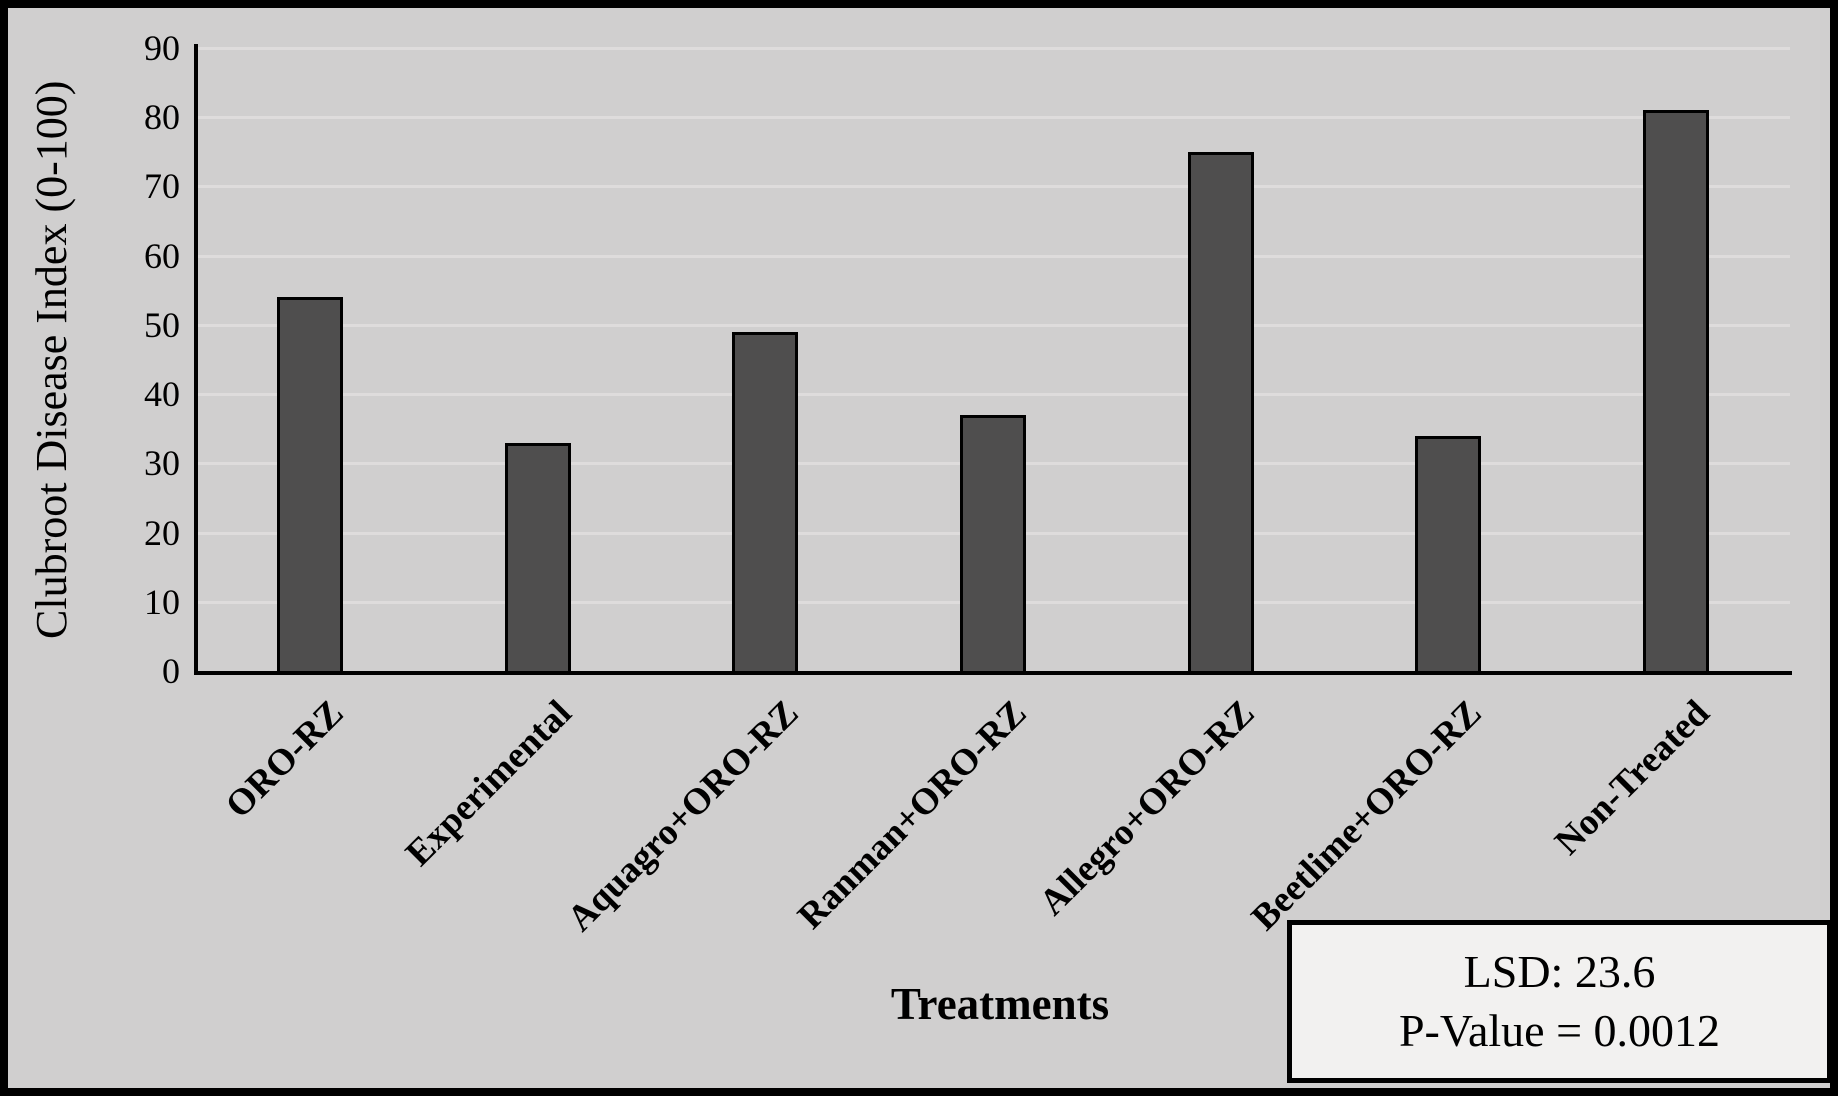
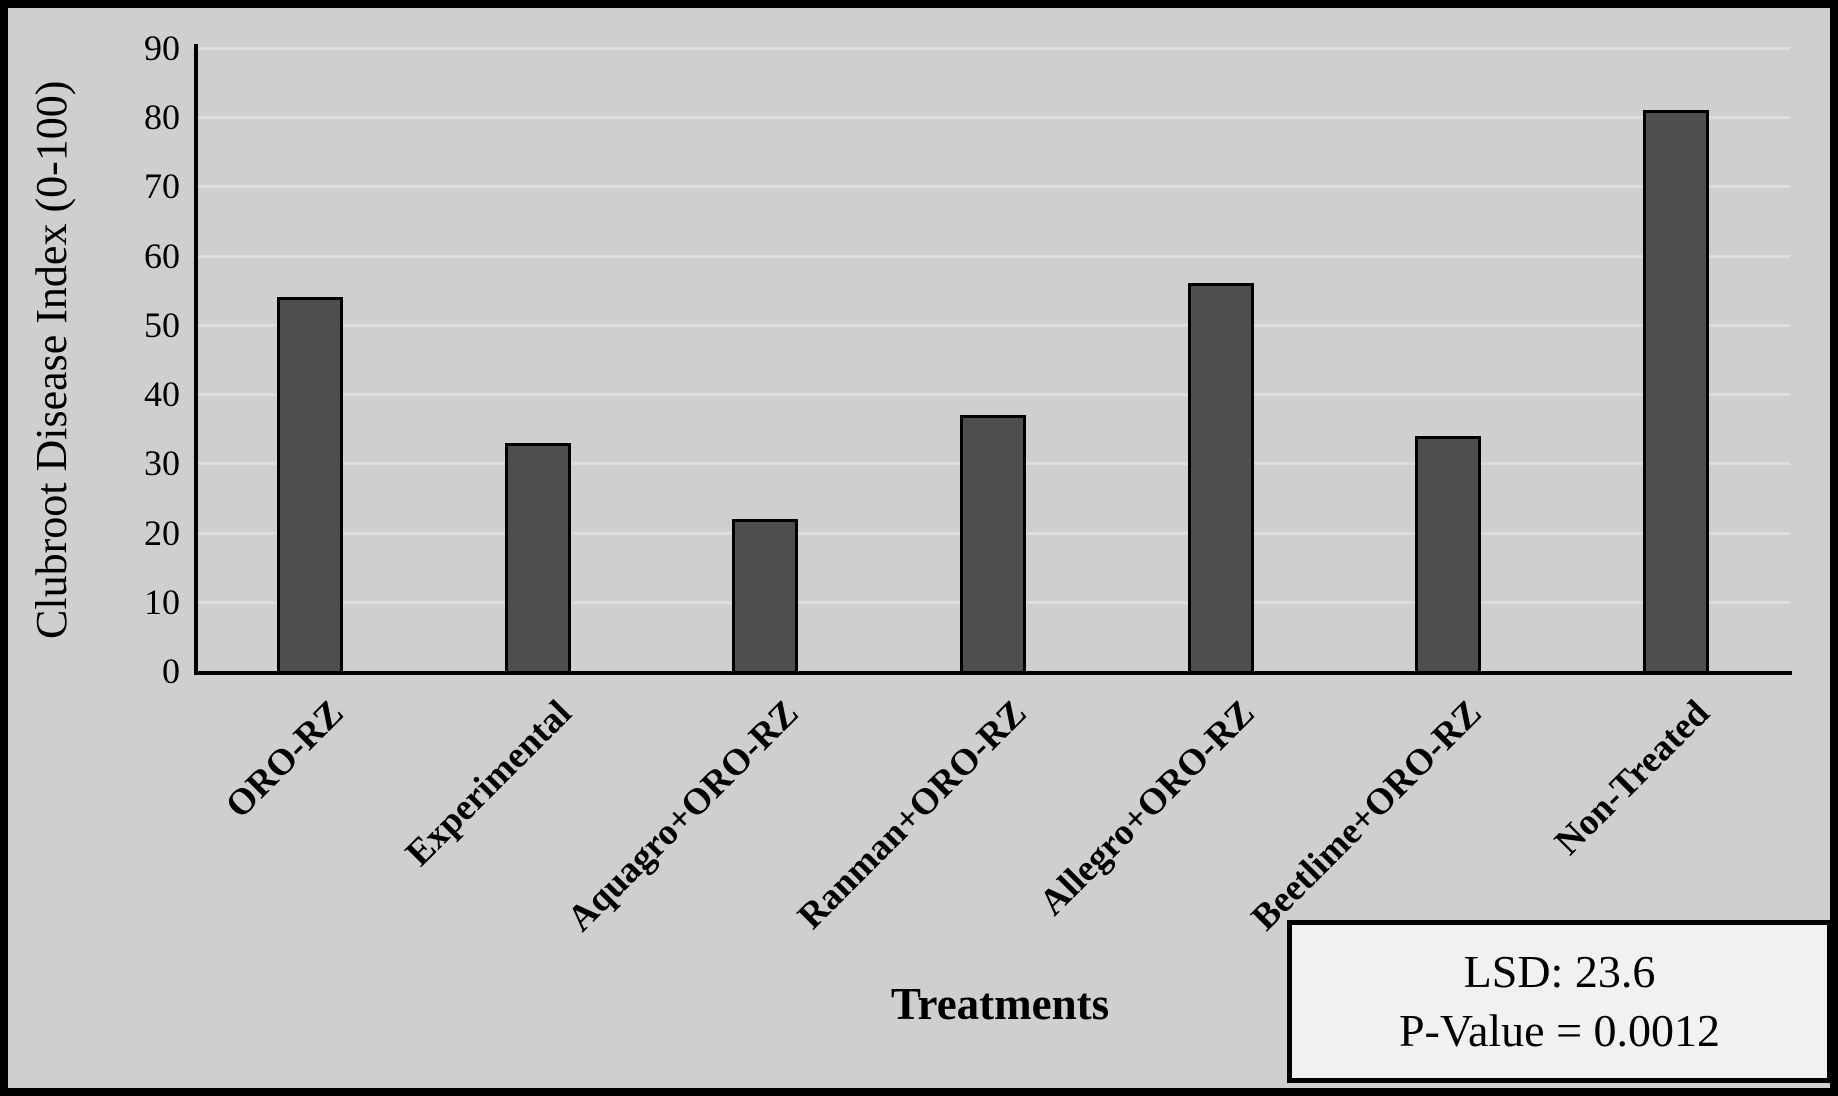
Aquagro+ORO-RZ: 49 -> 22
Allegro+ORO-RZ: 75 -> 56
